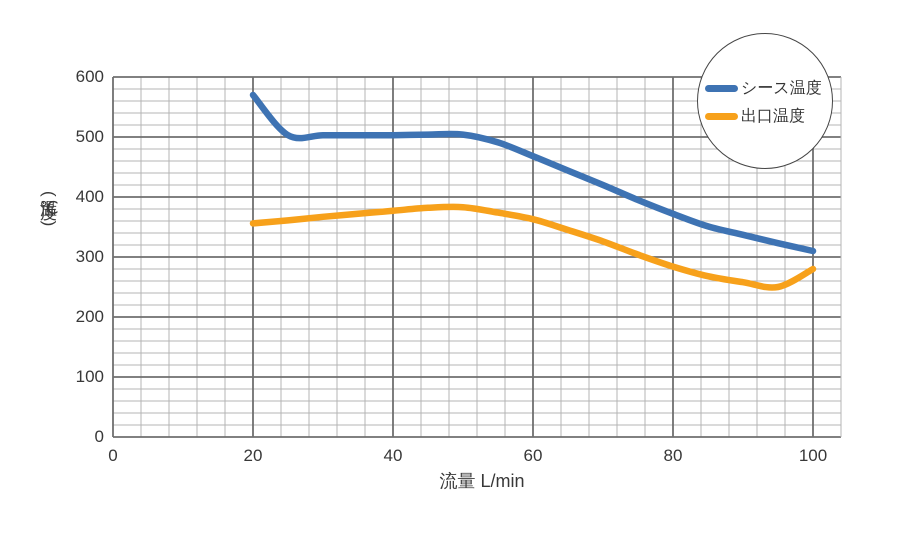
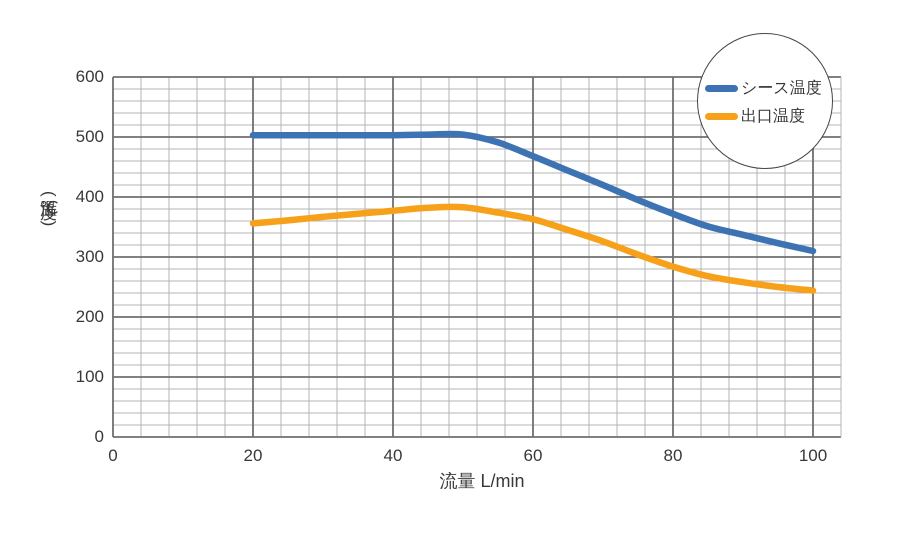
シース温度/20: 570 -> 500
出口温度/100: 280 -> 240
